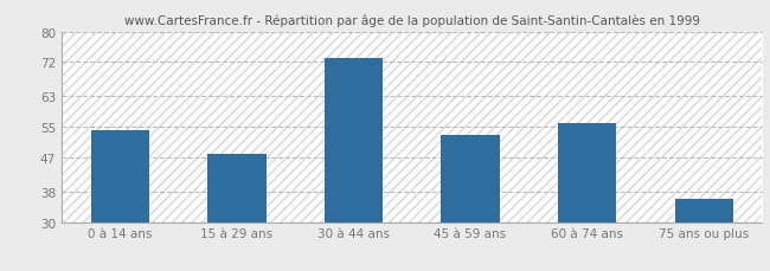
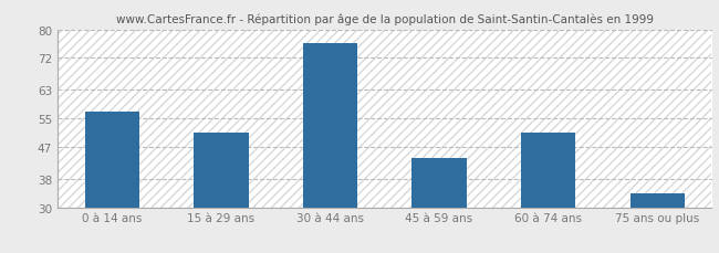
0 à 14 ans: 54 -> 57
15 à 29 ans: 48 -> 51
30 à 44 ans: 73 -> 76
45 à 59 ans: 53 -> 44
60 à 74 ans: 56 -> 51
75 ans ou plus: 36 -> 34
